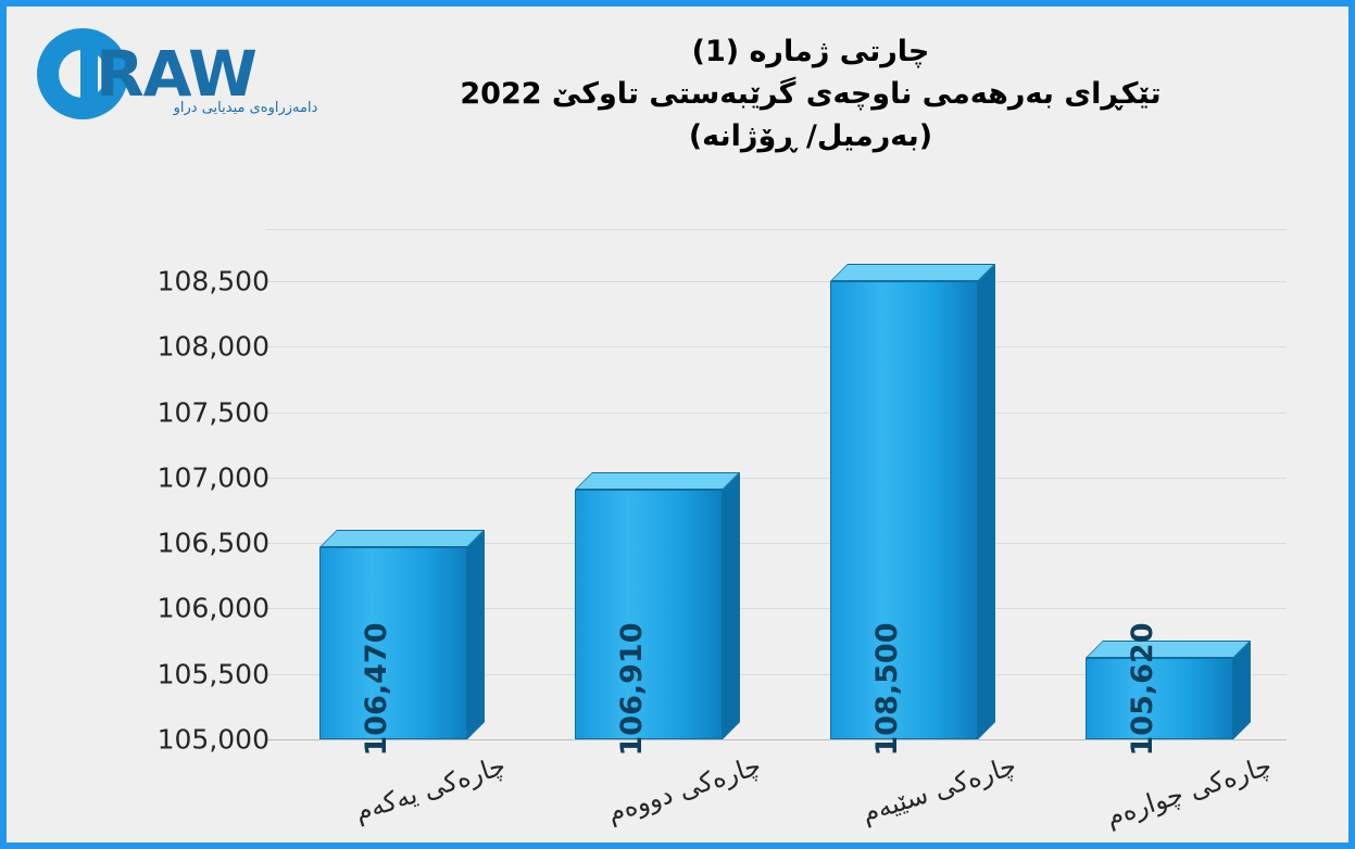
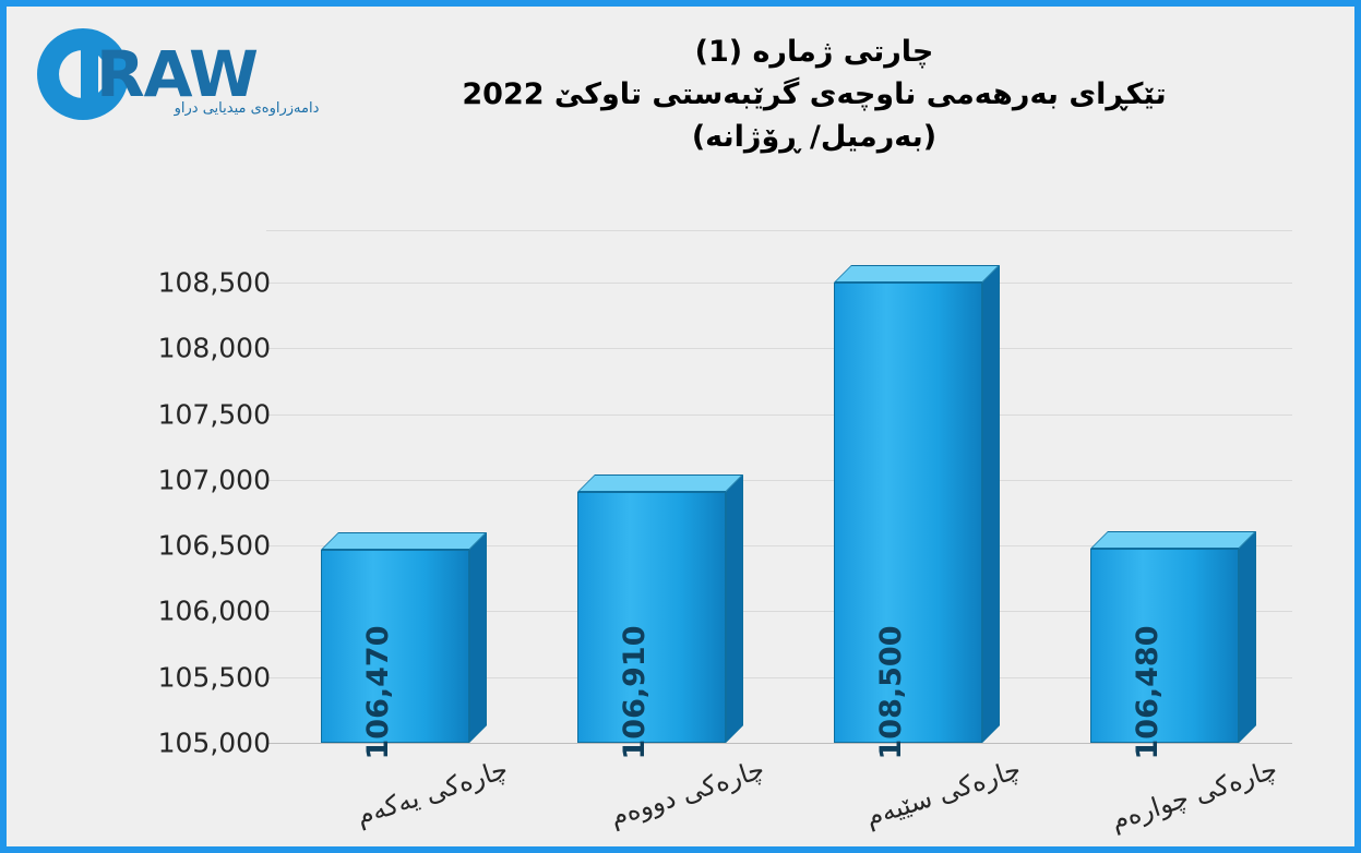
چارەکی چوارەم: 105,620 -> 106,480
